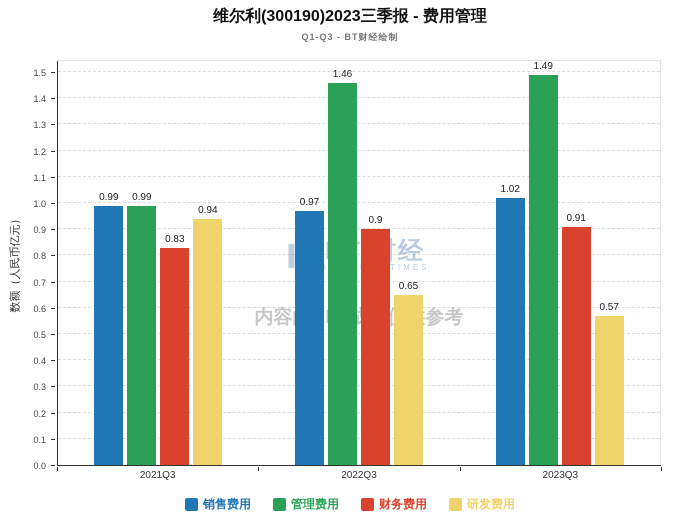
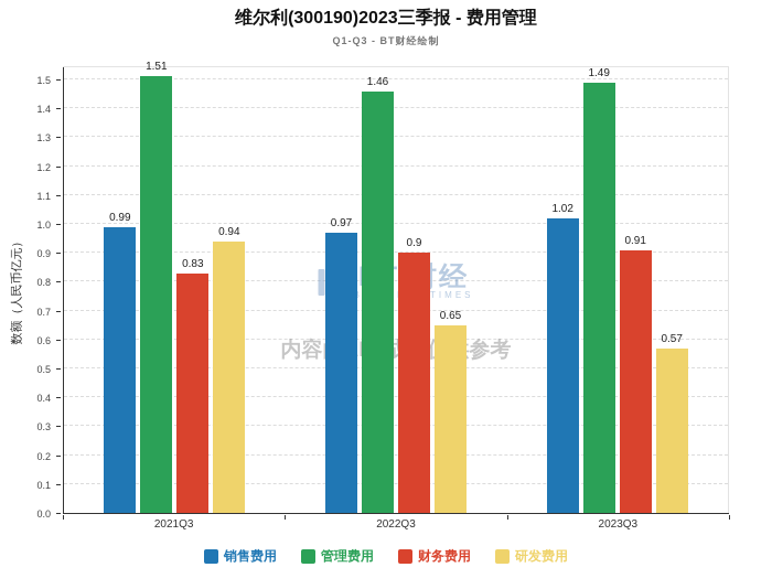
管理费用/2021Q3: 0.99 -> 1.51
